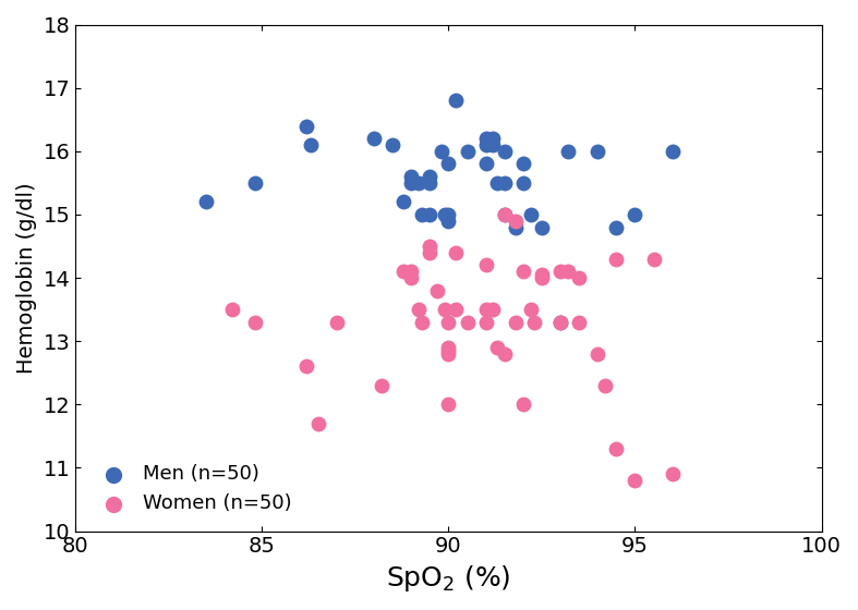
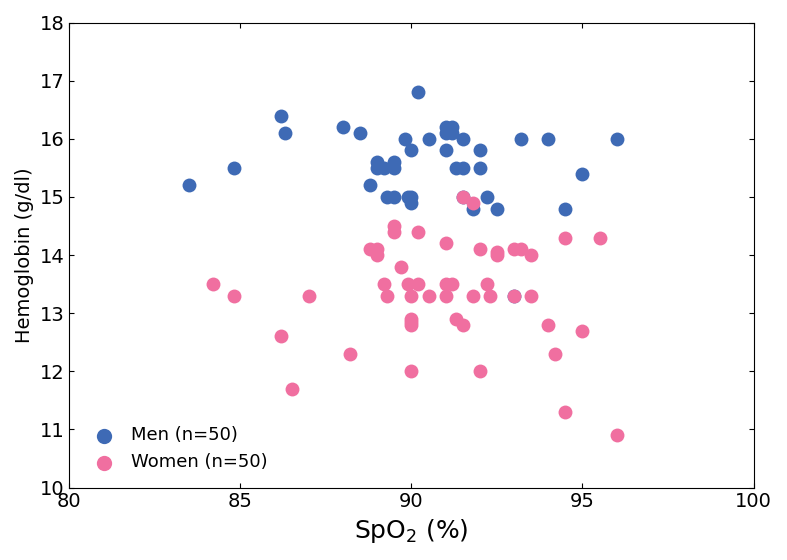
Men (n=50)/95: 15.0 -> 15.4
Women (n=50)/95: 10.80 -> 12.70
